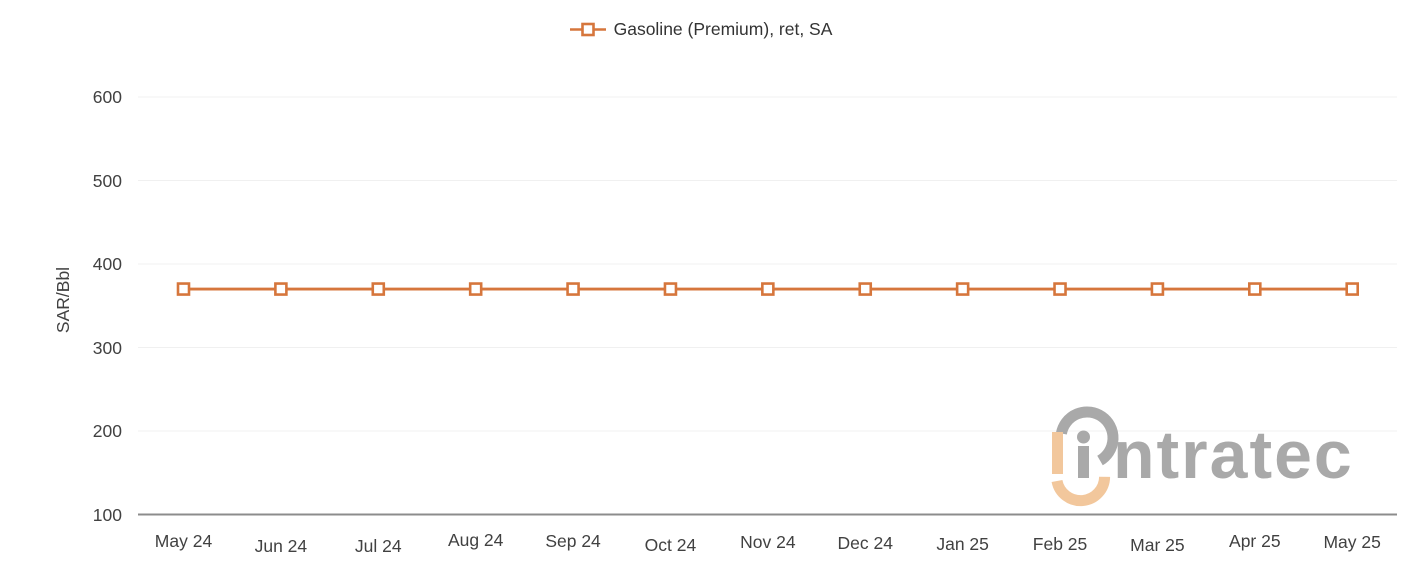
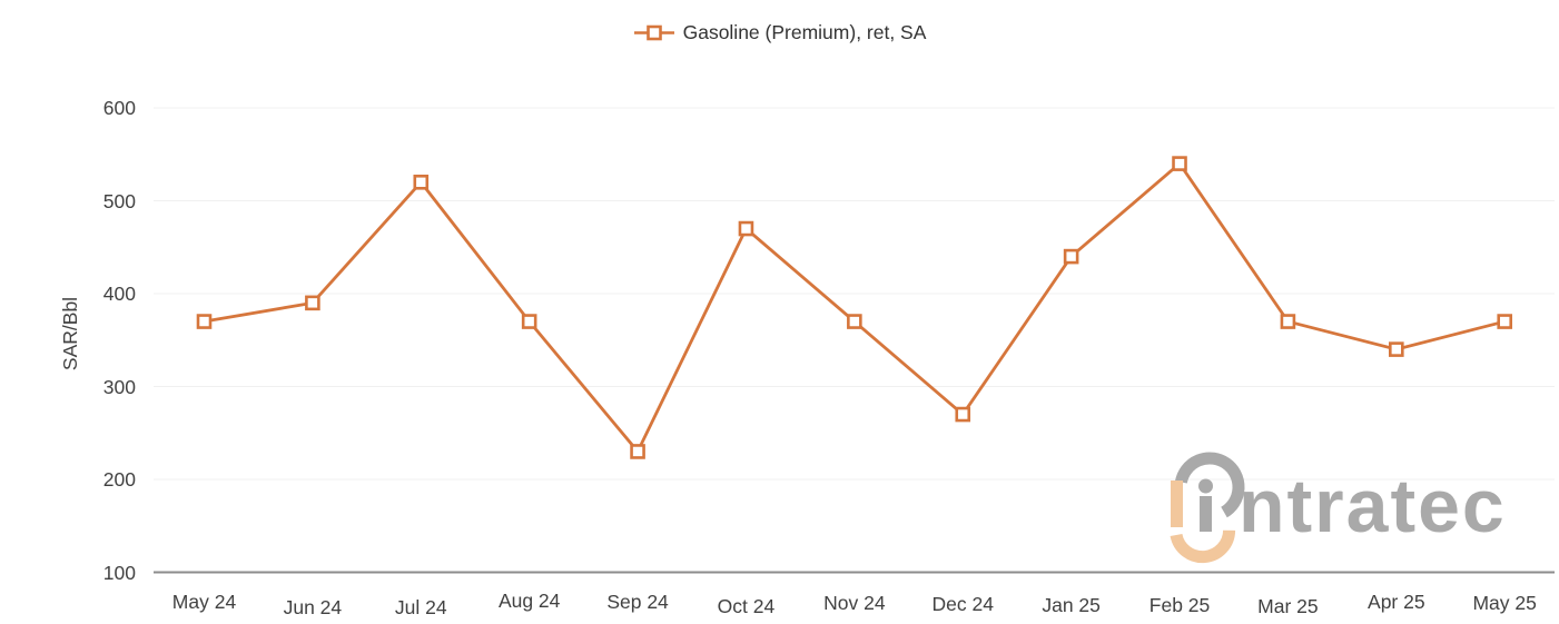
Jun 24: 370 -> 390
Jul 24: 370 -> 520
Sep 24: 370 -> 230
Oct 24: 370 -> 470
Dec 24: 370 -> 270
Jan 25: 370 -> 440
Feb 25: 370 -> 540
Apr 25: 370 -> 340
